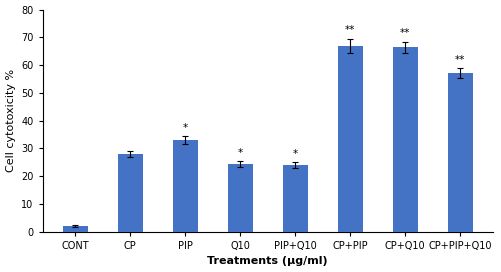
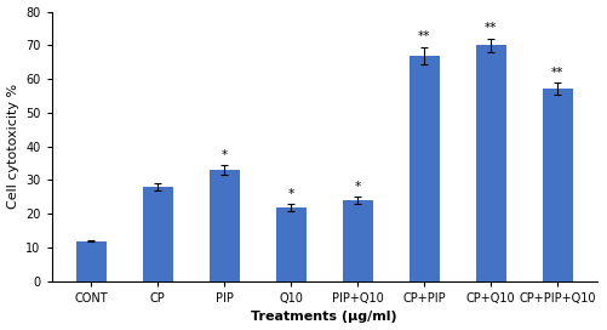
CONT: 2.2 -> 12.0
Q10: 24.5 -> 22.0
CP+Q10: 66.5 -> 70.0
